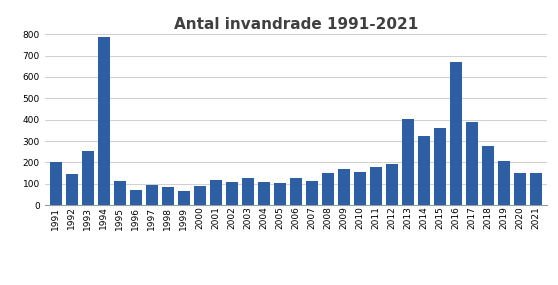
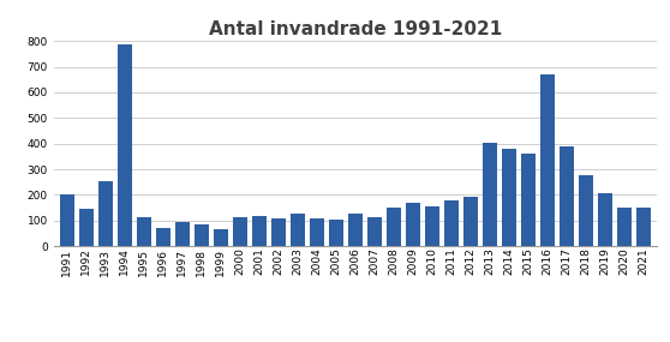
2000: 90 -> 115
2014: 323 -> 380
